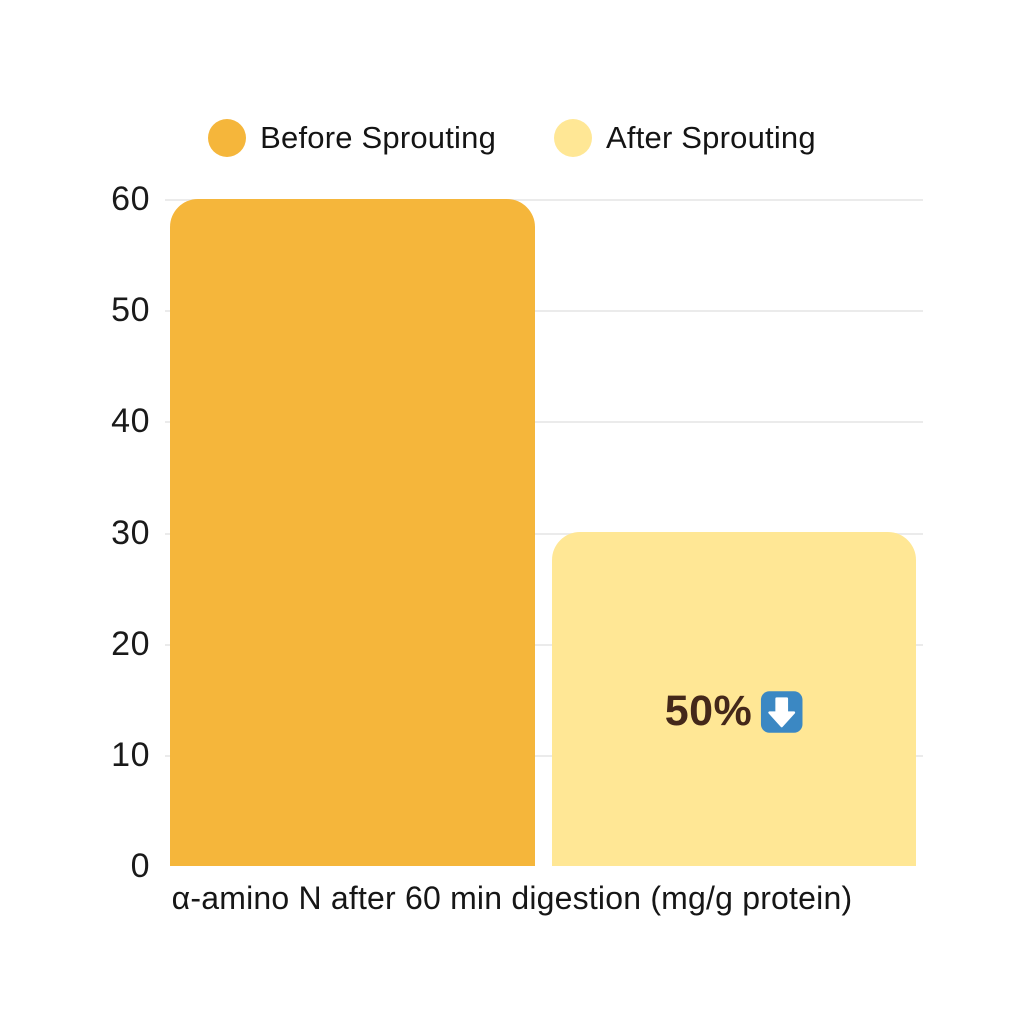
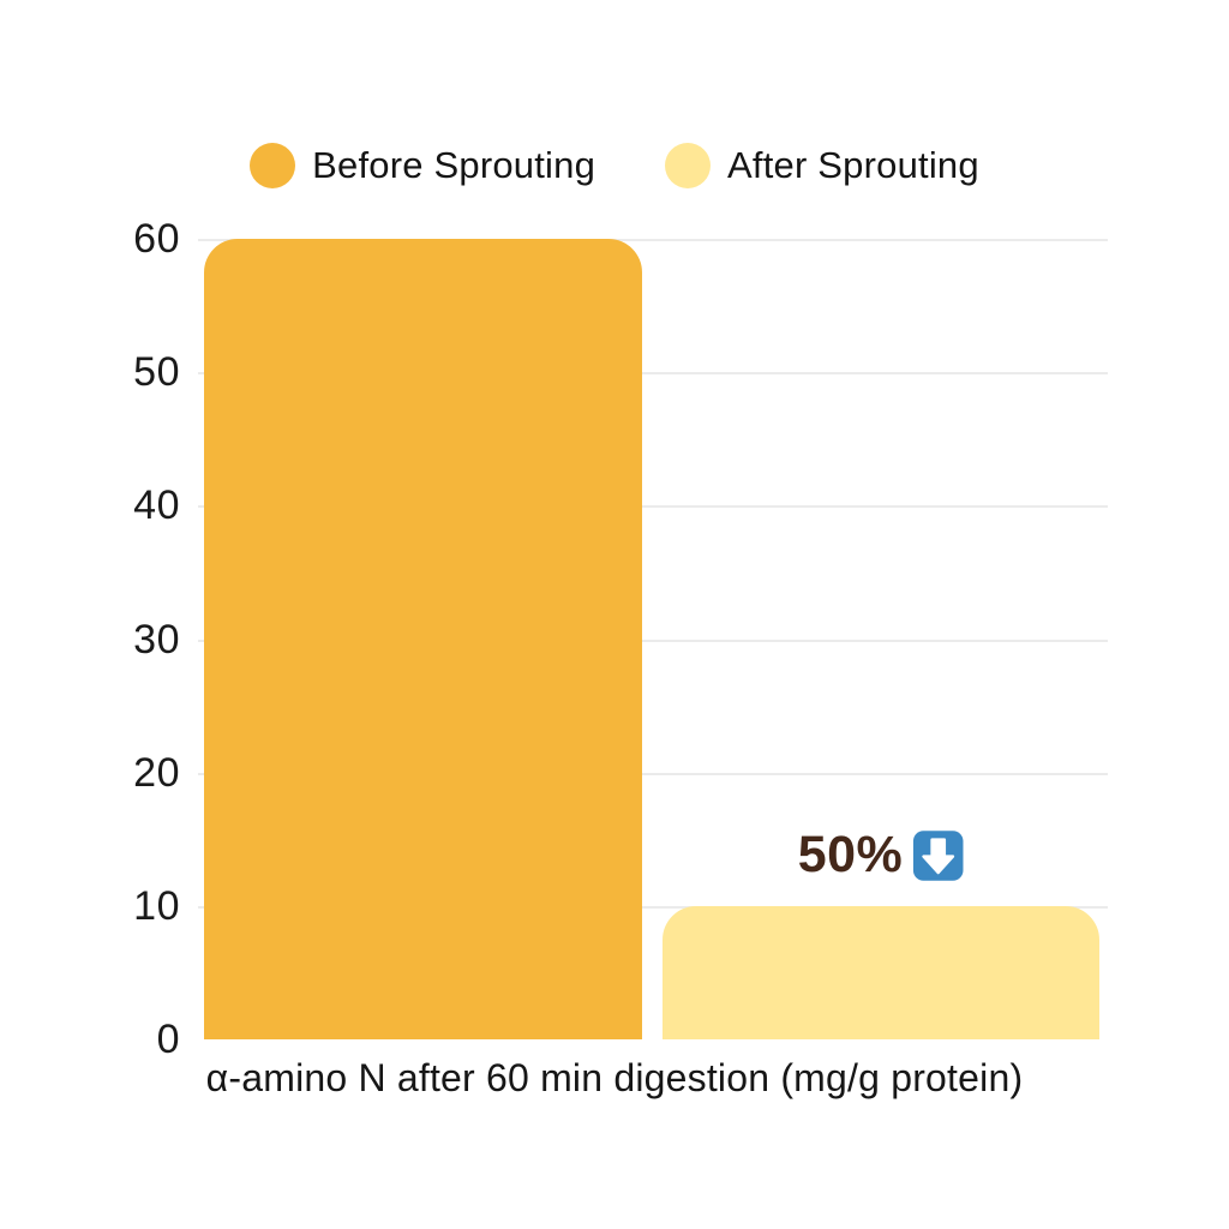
After Sprouting: 30 -> 10
